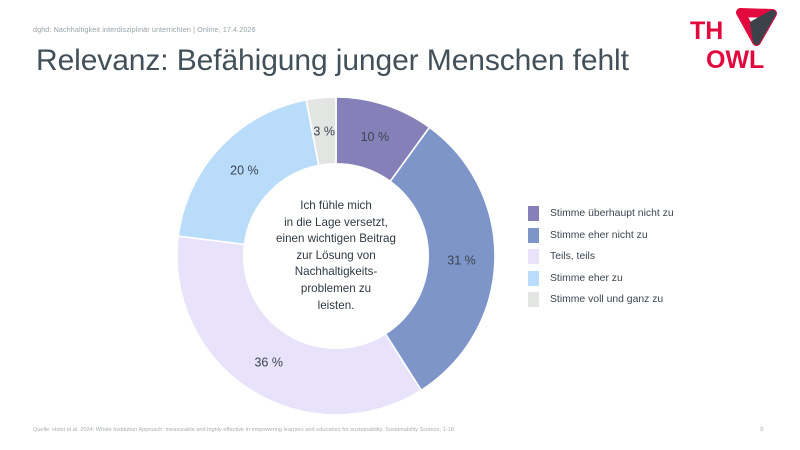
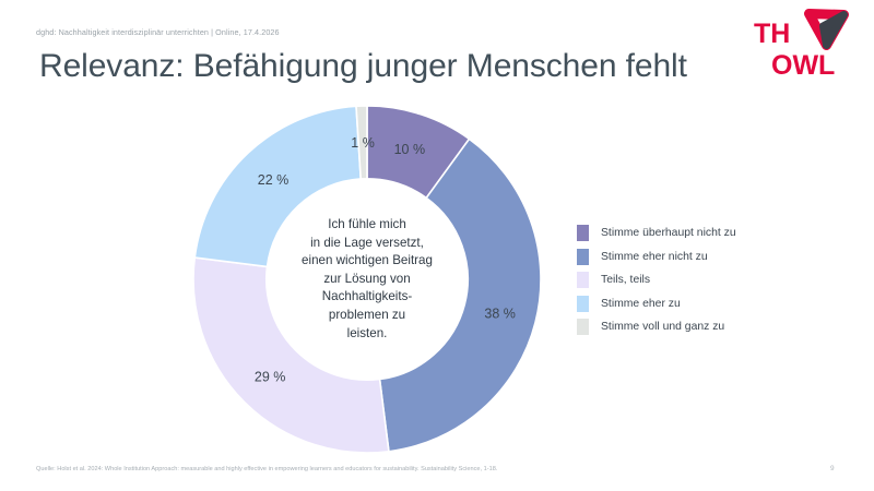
Stimme eher nicht zu: 31 -> 38
Teils, teils: 36 -> 29
Stimme eher zu: 20 -> 22
Stimme voll und ganz zu: 3 -> 1
